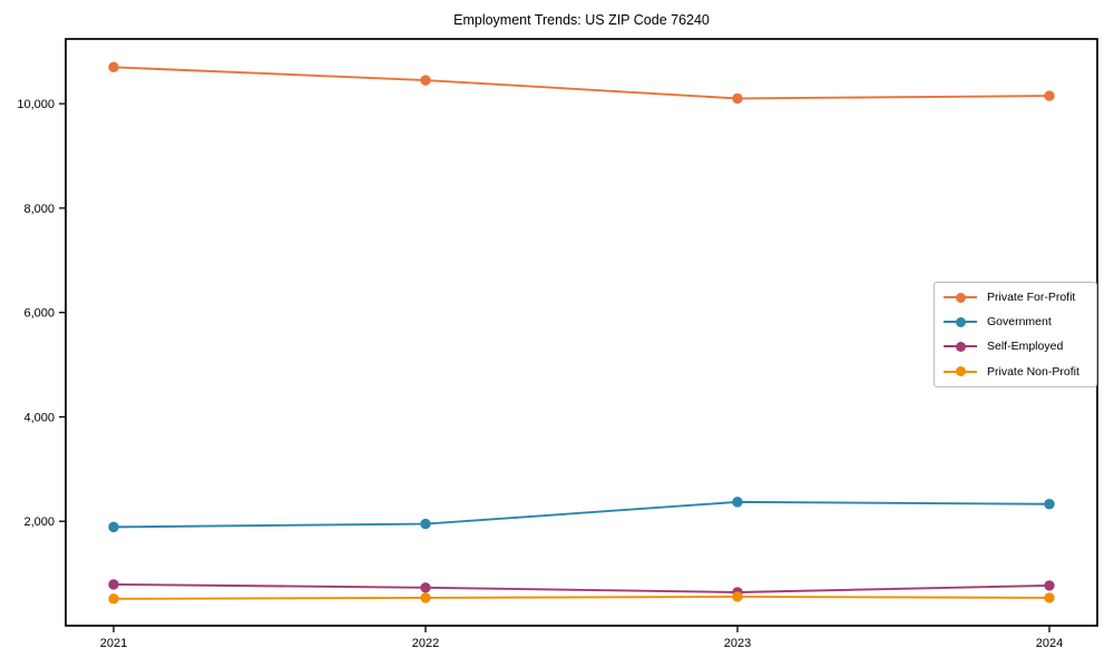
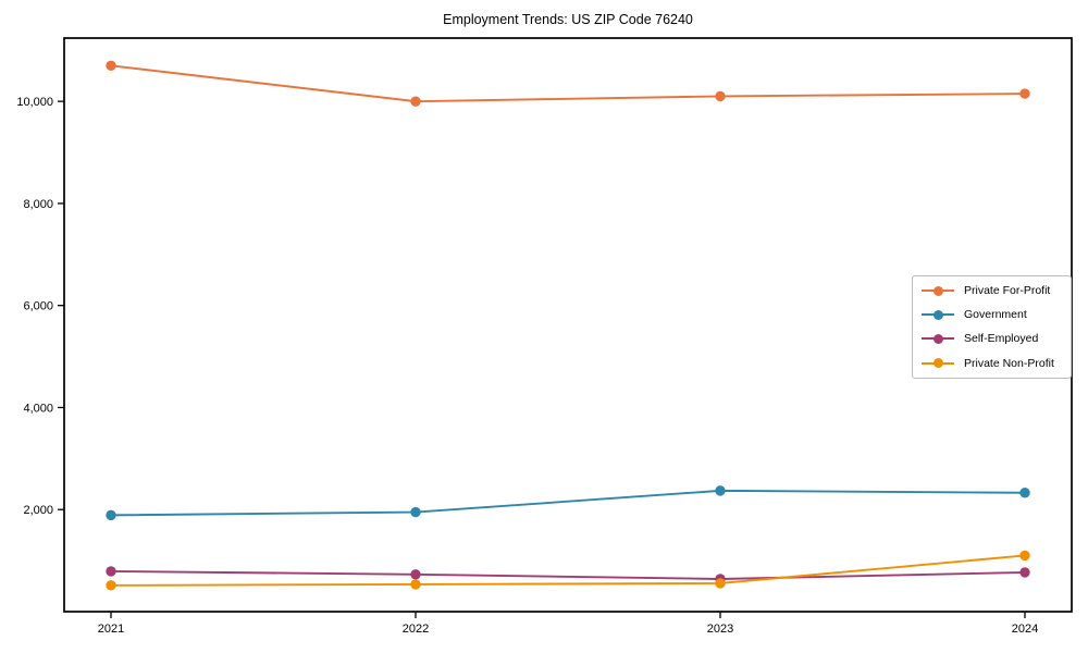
Private For-Profit/2022: 10400 -> 10000
Private Non-Profit/2024: 500 -> 1100
